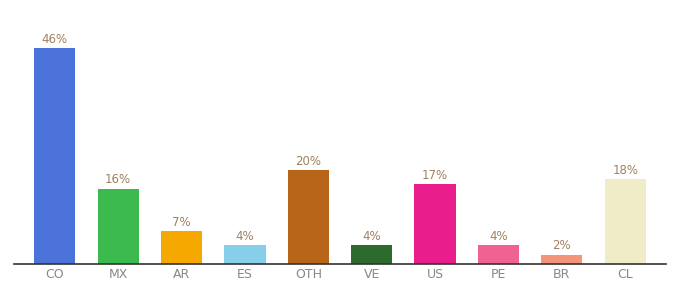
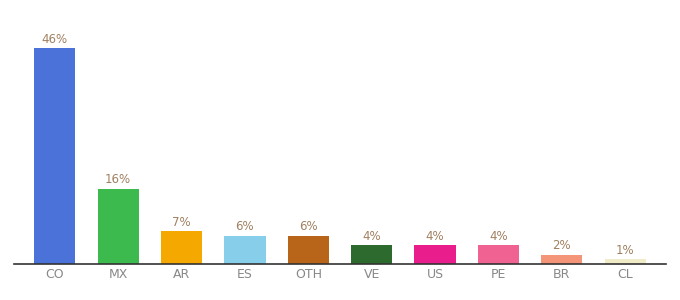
ES: 4% -> 6%
OTH: 20% -> 6%
US: 17% -> 4%
CL: 18% -> 1%
